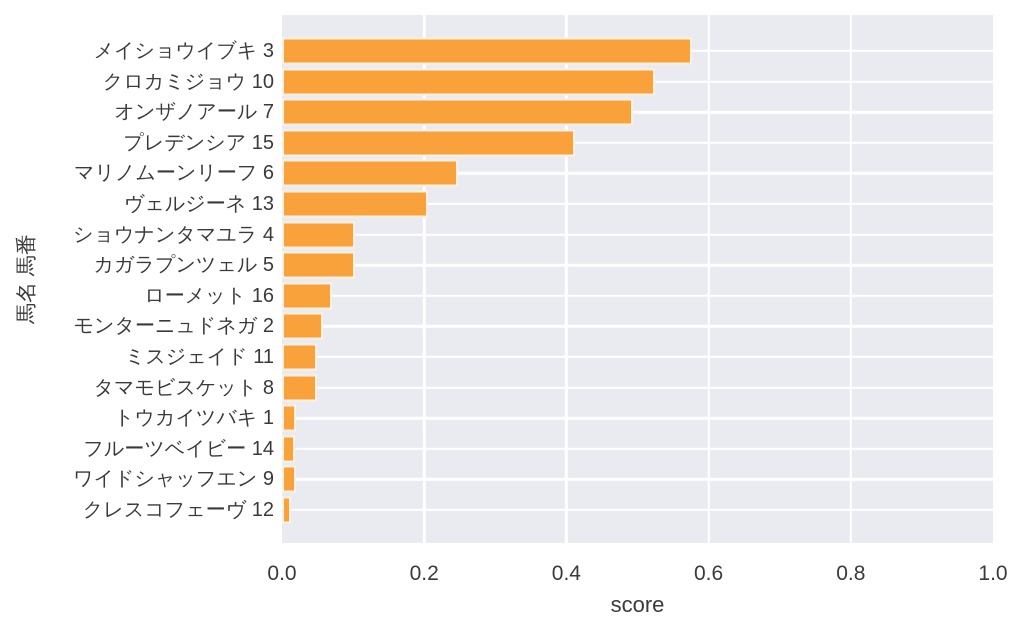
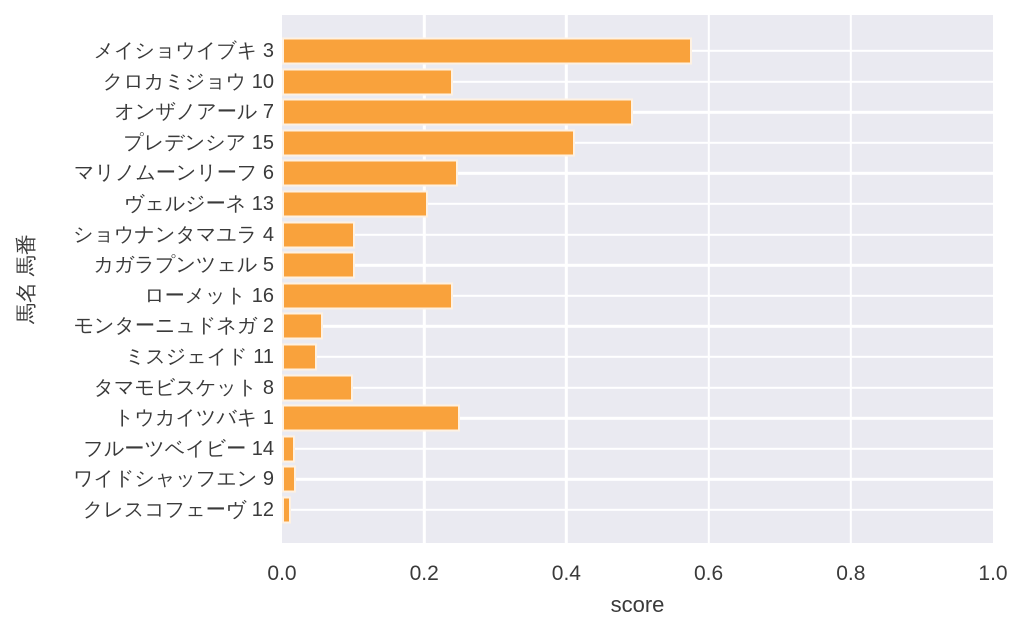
クロカミジョウ 10: 0.53 -> 0.24
ローメット 16: 0.07 -> 0.24
タマモビスケット 8: 0.05 -> 0.10
トウカイツバキ 1: 0.02 -> 0.25
